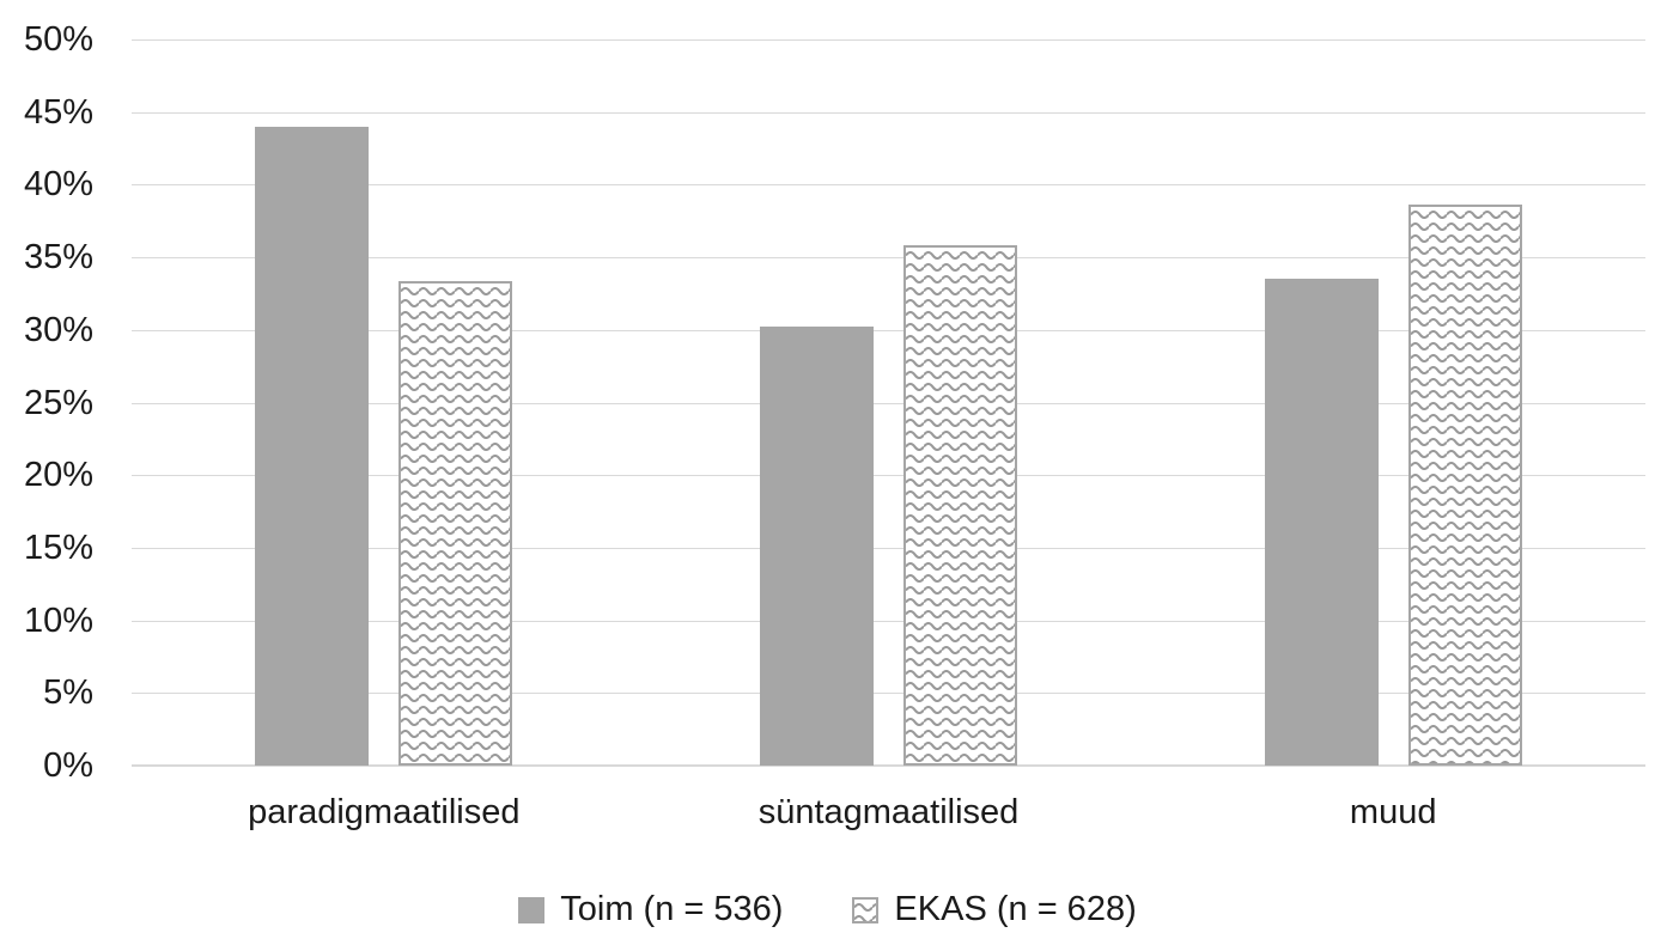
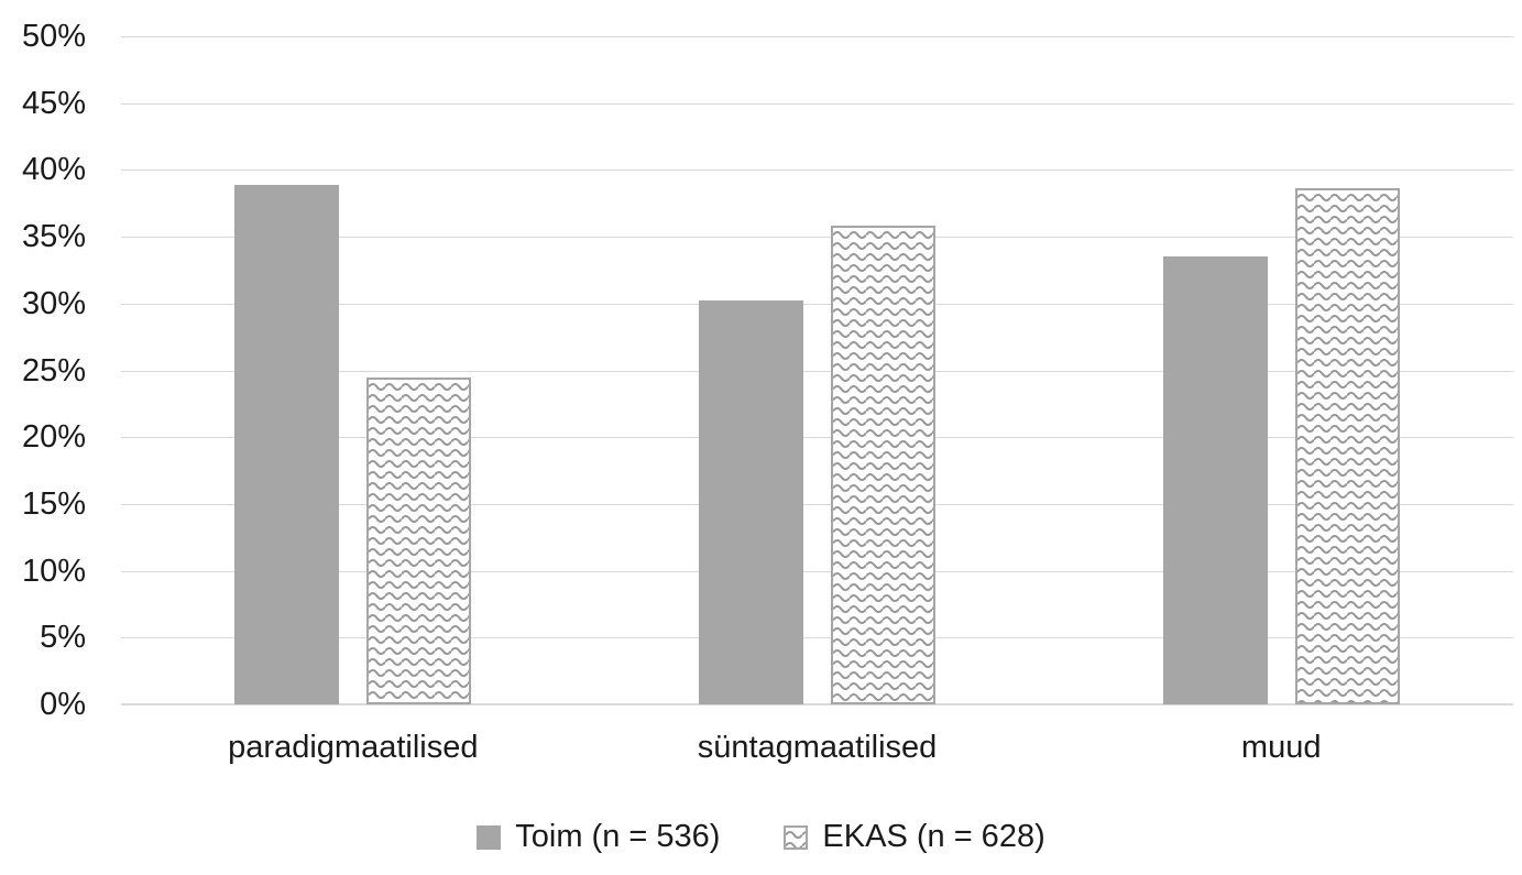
Toim (n = 536)/paradigmaatilised: 44.0% -> 38.9%
EKAS (n = 628)/paradigmaatilised: 33.4% -> 24.5%
